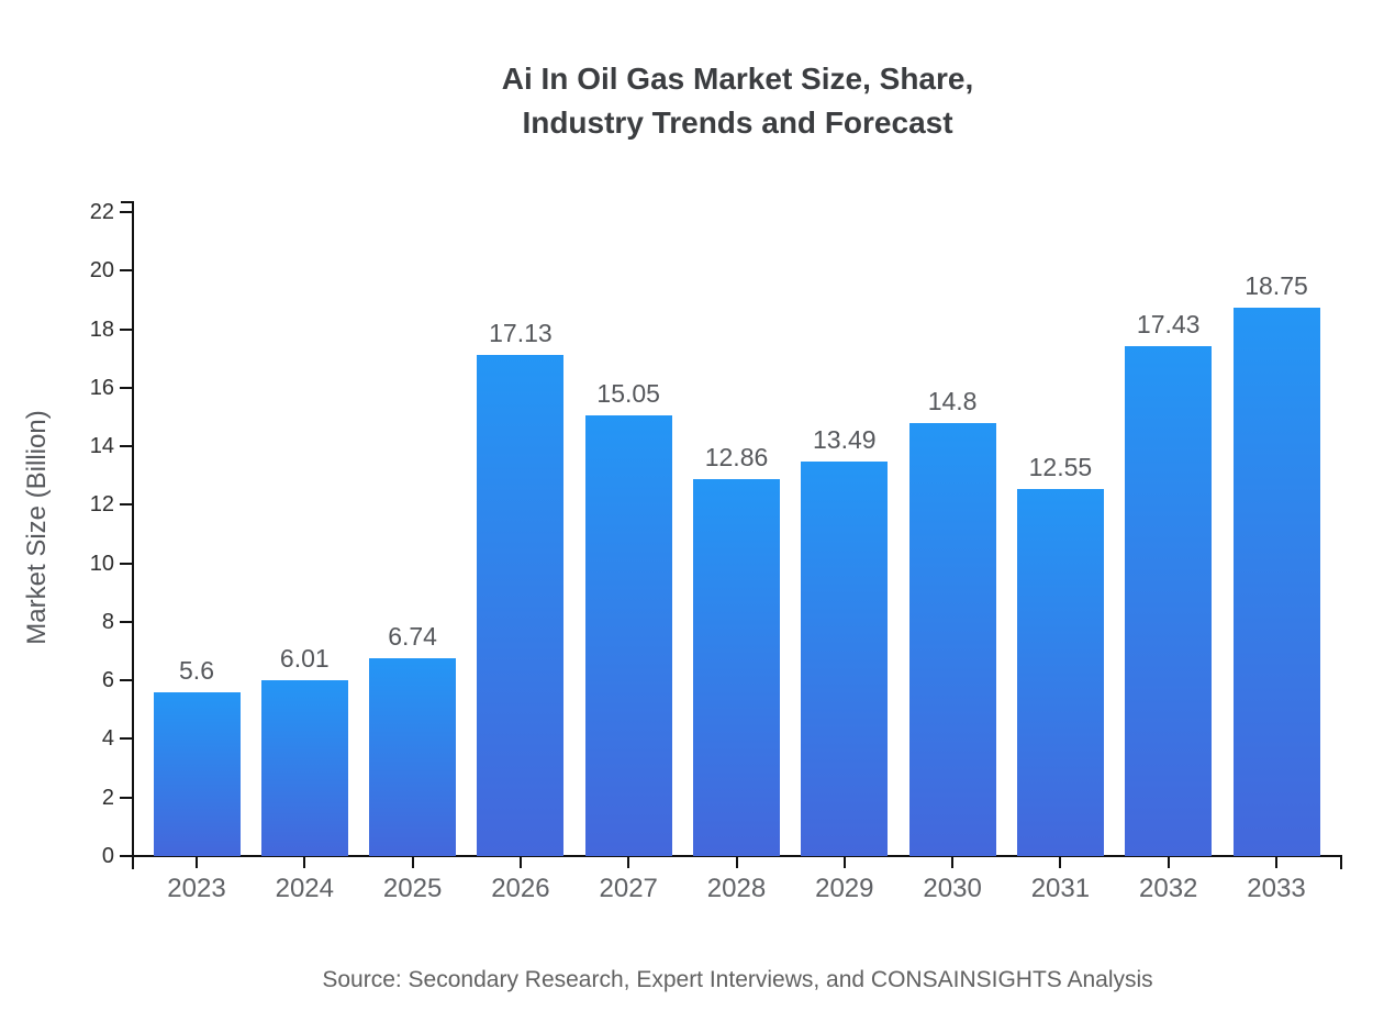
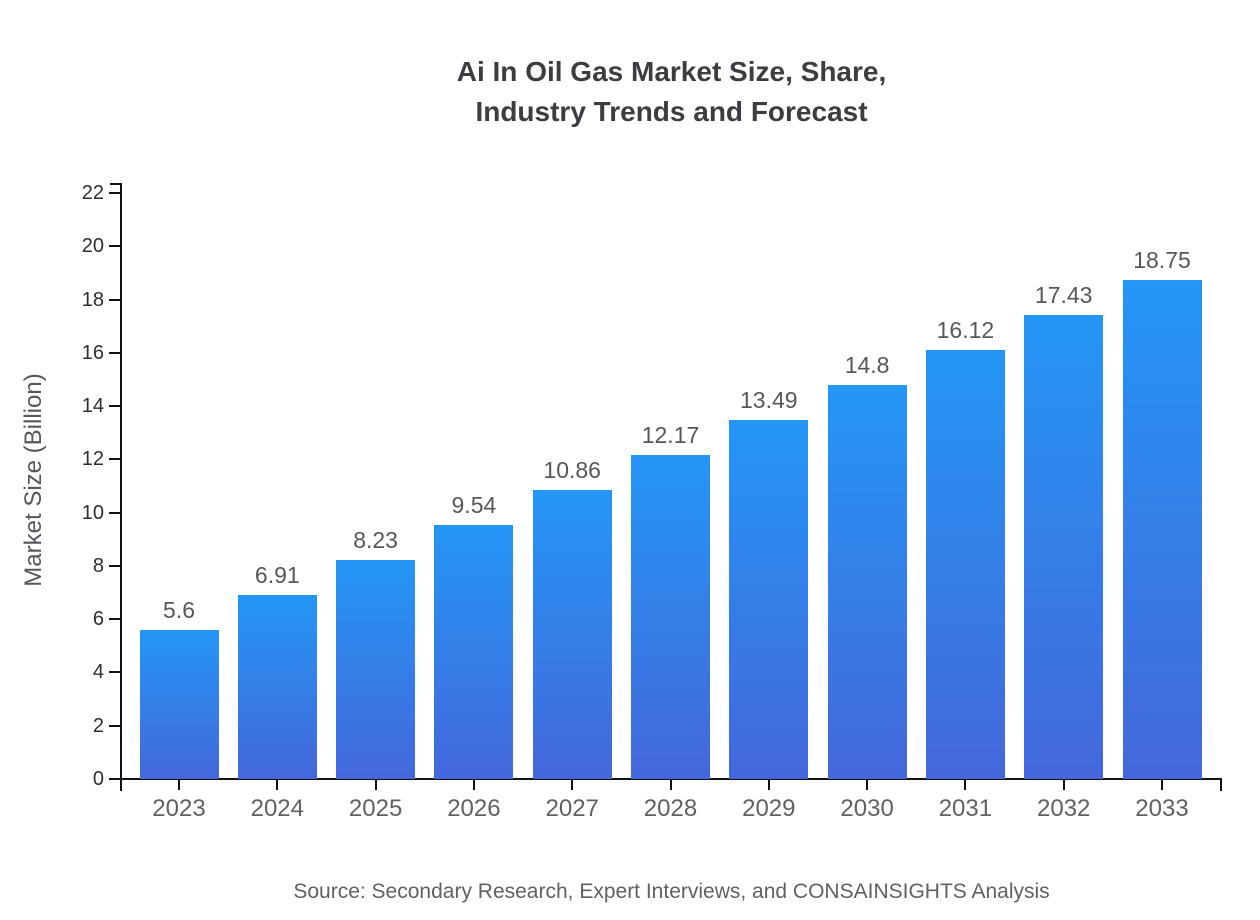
2024: 6.01 -> 6.91
2025: 6.74 -> 8.23
2026: 17.13 -> 9.54
2027: 15.05 -> 10.86
2028: 12.86 -> 12.17
2031: 12.55 -> 16.12
